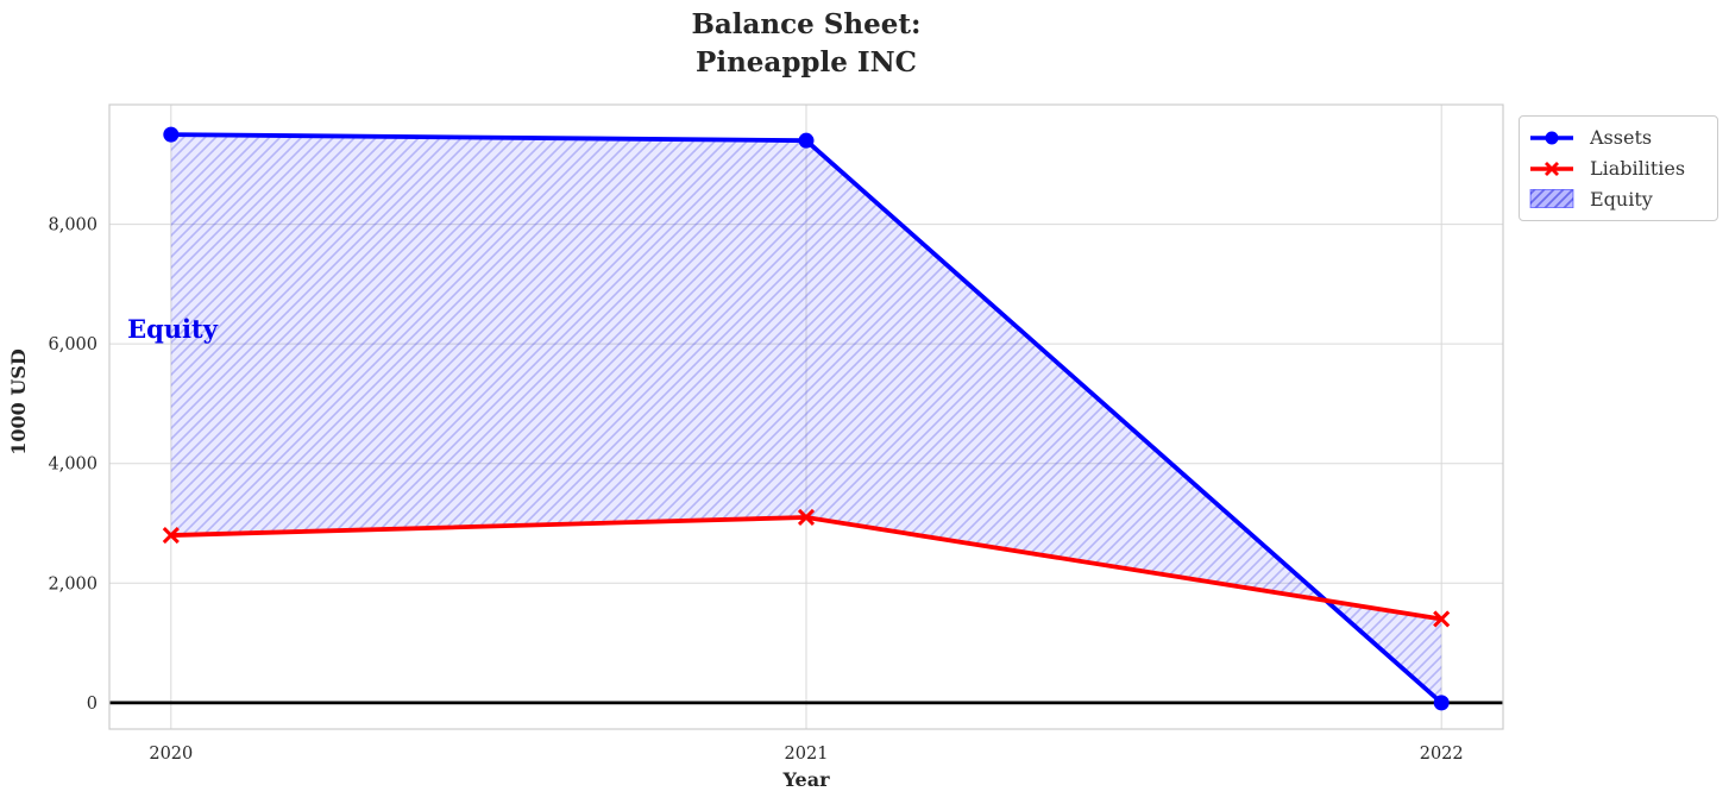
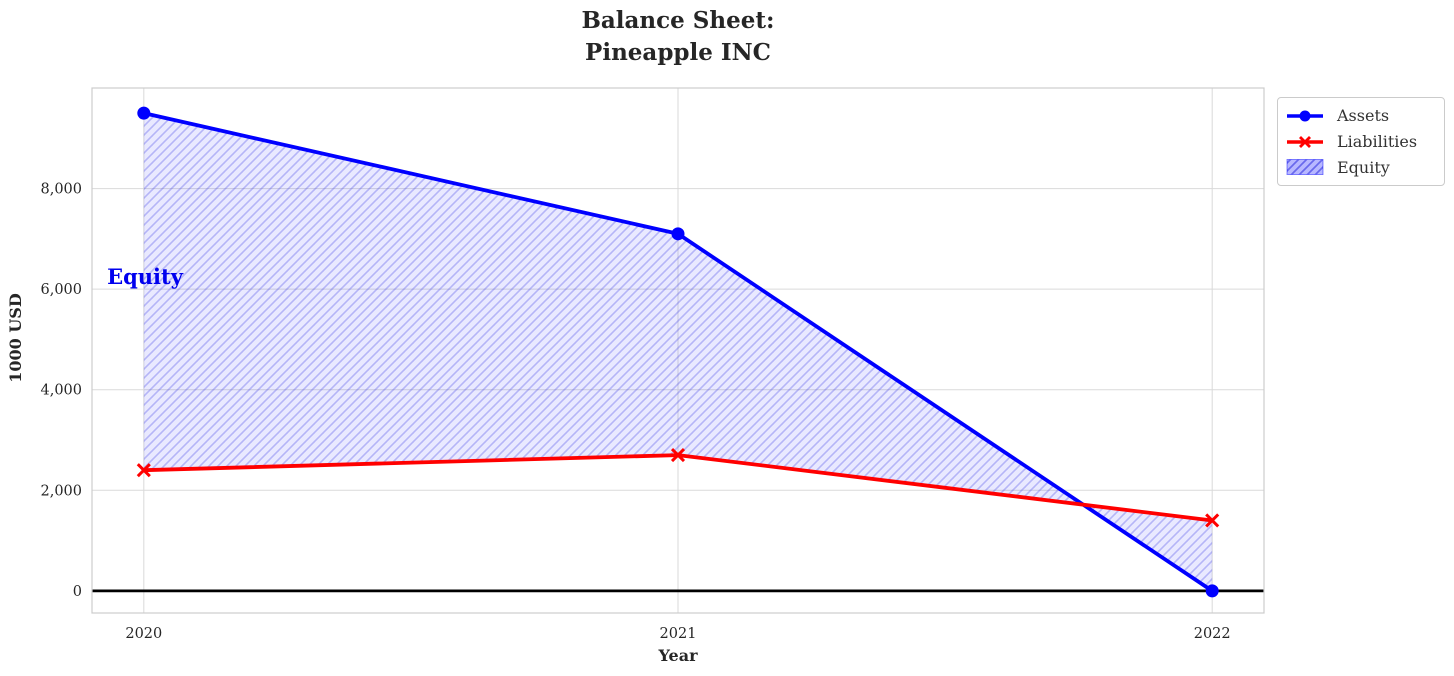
Liabilities/2020: 2800 -> 2400
Assets/2021: 9400 -> 7100
Liabilities/2021: 3100 -> 2700
